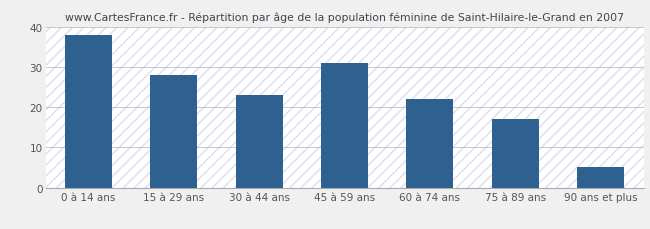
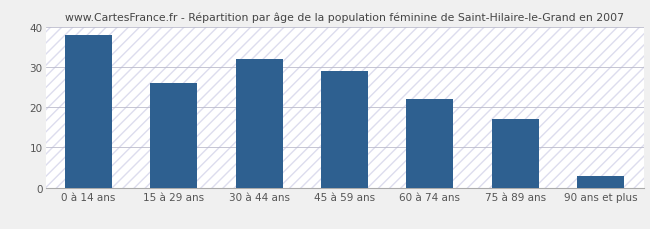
15 à 29 ans: 28 -> 26
30 à 44 ans: 23 -> 32
45 à 59 ans: 31 -> 29
90 ans et plus: 5 -> 3
